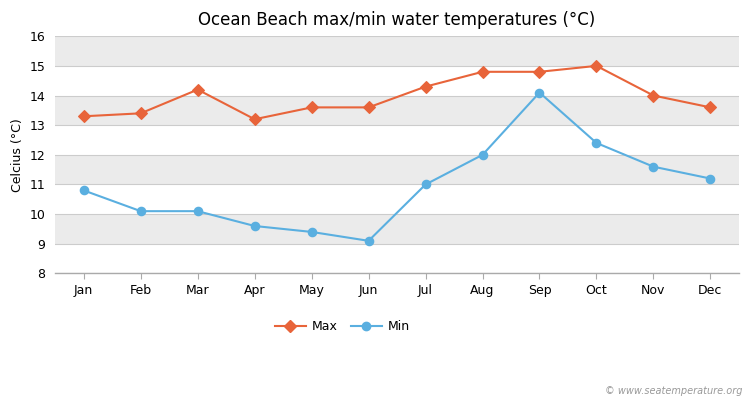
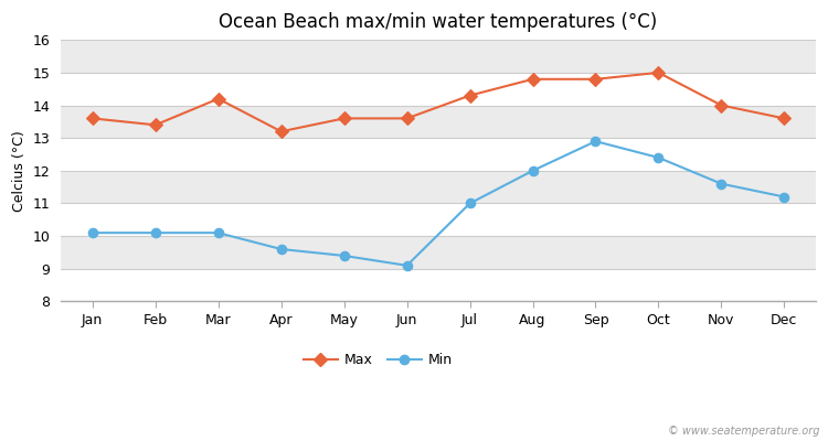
Max/Jan: 13.3 -> 13.6
Min/Jan: 10.8 -> 10.1
Min/Sep: 14.1 -> 12.9
